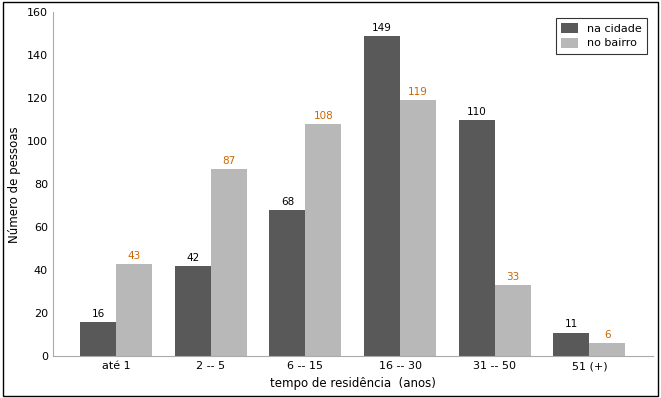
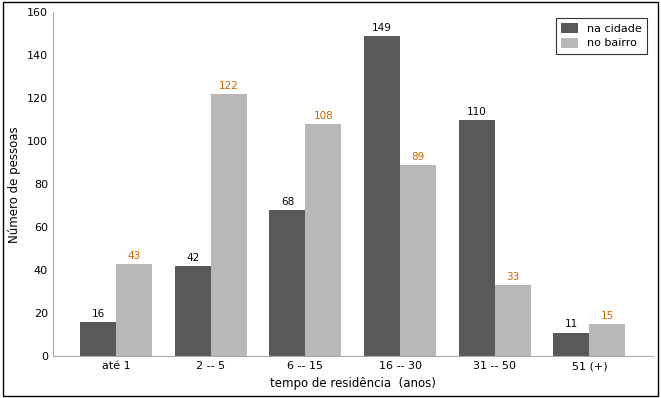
no bairro/2 -- 5: 87 -> 122
no bairro/16 -- 30: 119 -> 89
no bairro/51 (+): 6 -> 15
